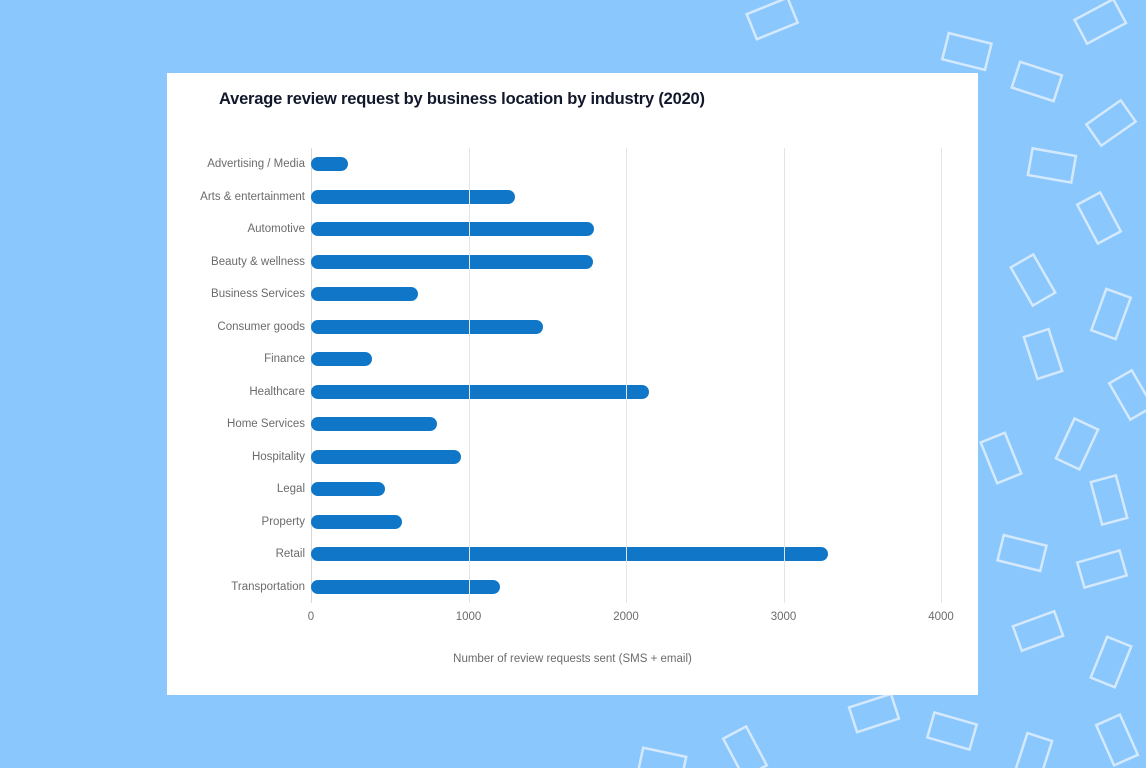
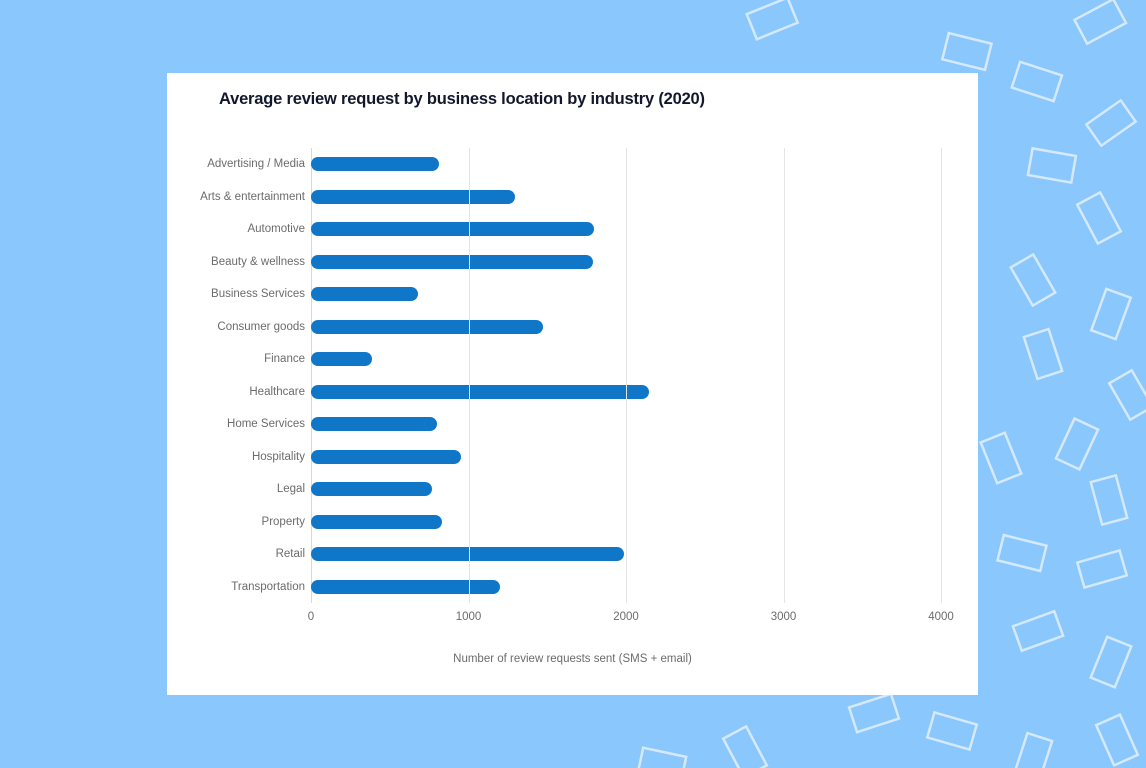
Advertising / Media: 240 -> 810
Legal: 470 -> 770
Property: 580 -> 830
Retail: 3280 -> 1990
